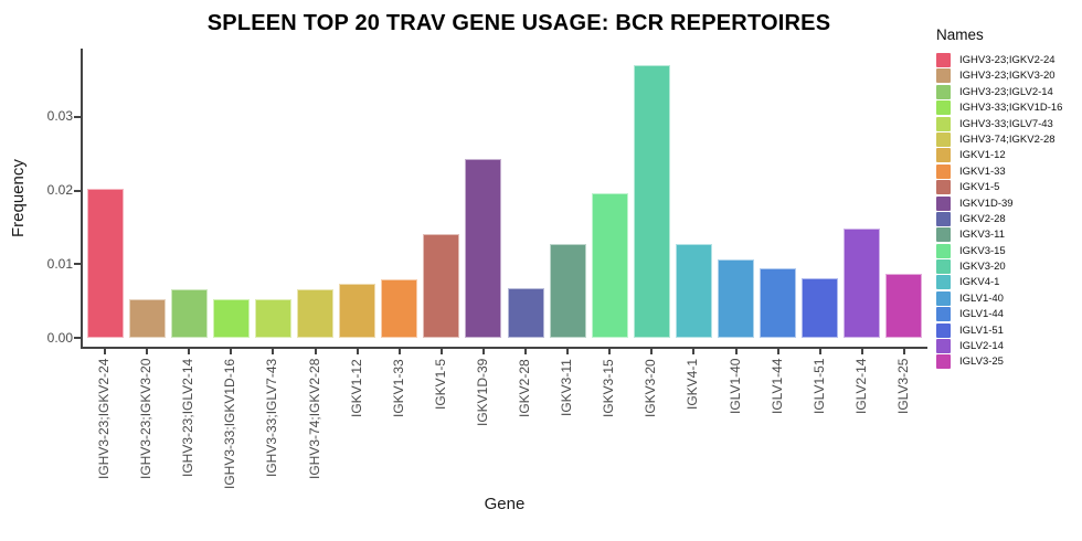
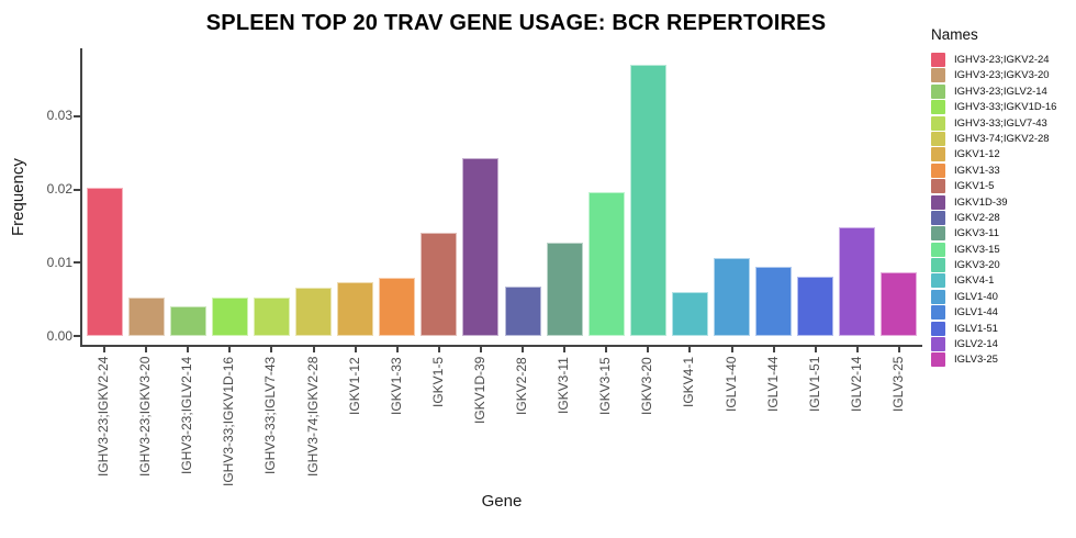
IGHV3-23;IGLV2-14: 0.007 -> 0.004
IGKV4-1: 0.013 -> 0.006
